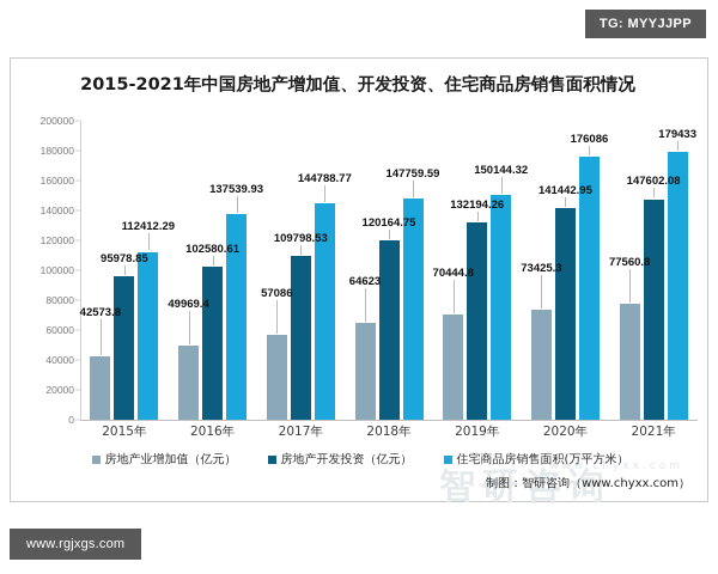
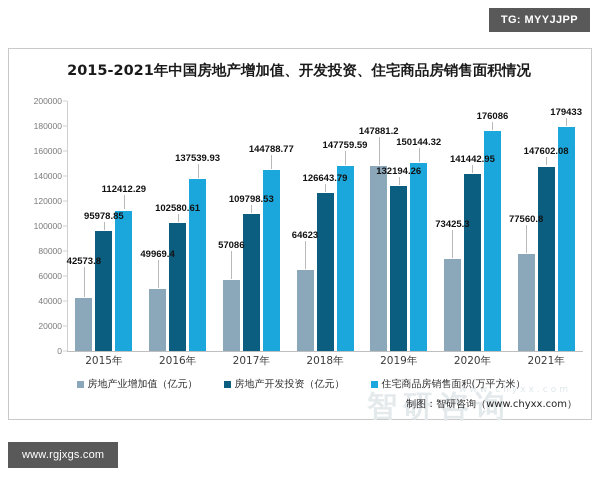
房地产开发投资（亿元）/2018年: 120164.75 -> 126643.79
房地产业增加值（亿元）/2019年: 70444.8 -> 147881.2
